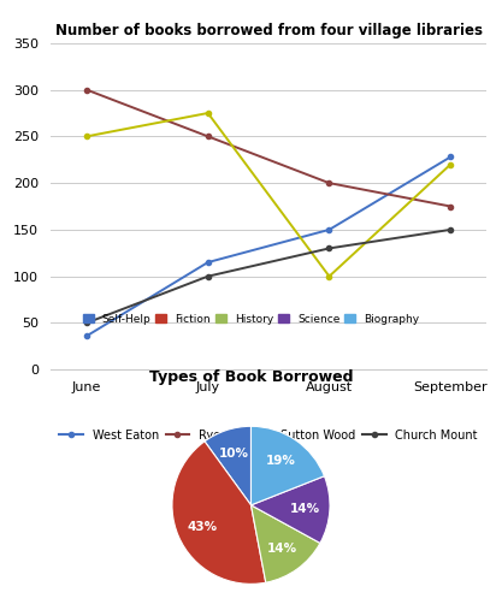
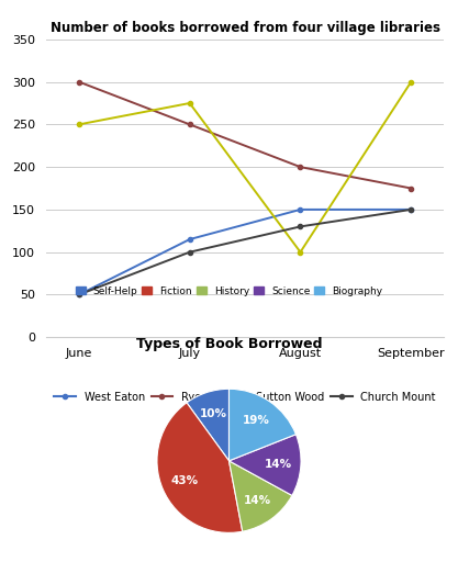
West Eaton/June: 36 -> 50
West Eaton/September: 228 -> 150
Sutton Wood/September: 220 -> 300
